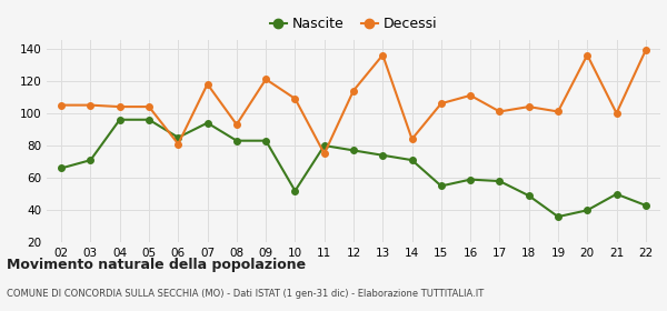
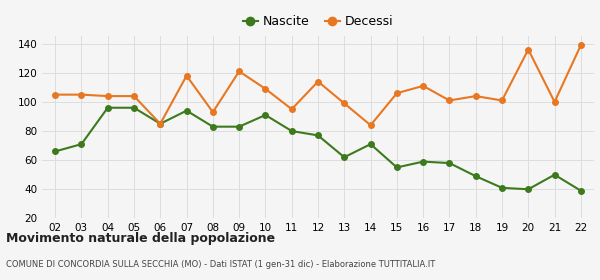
Decessi/06: 81 -> 85
Nascite/10: 52 -> 91
Decessi/11: 75 -> 95
Nascite/13: 74 -> 62
Decessi/13: 136 -> 99
Nascite/19: 36 -> 41
Nascite/22: 43 -> 39
